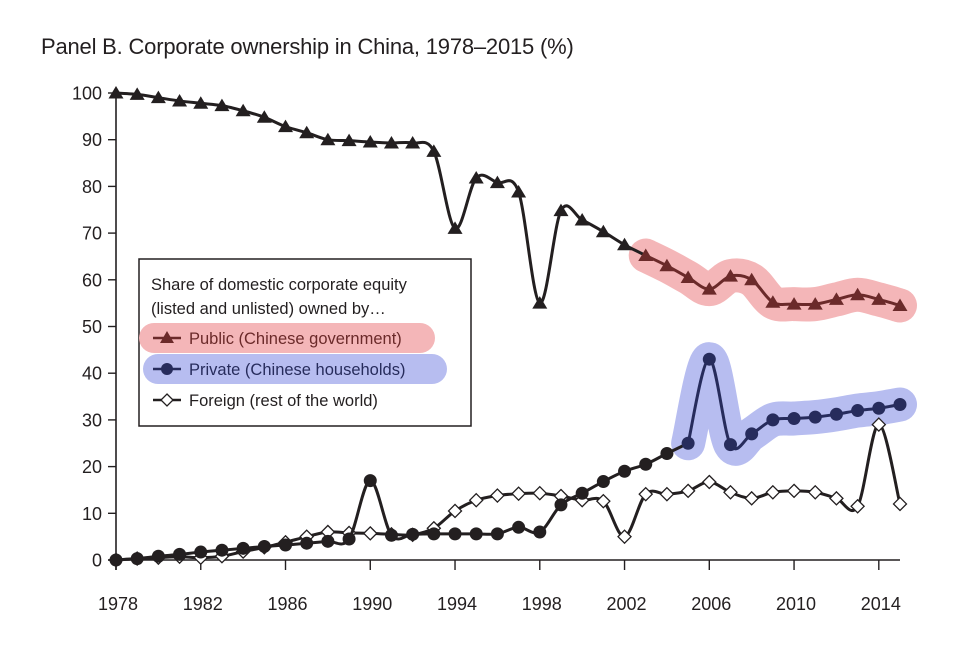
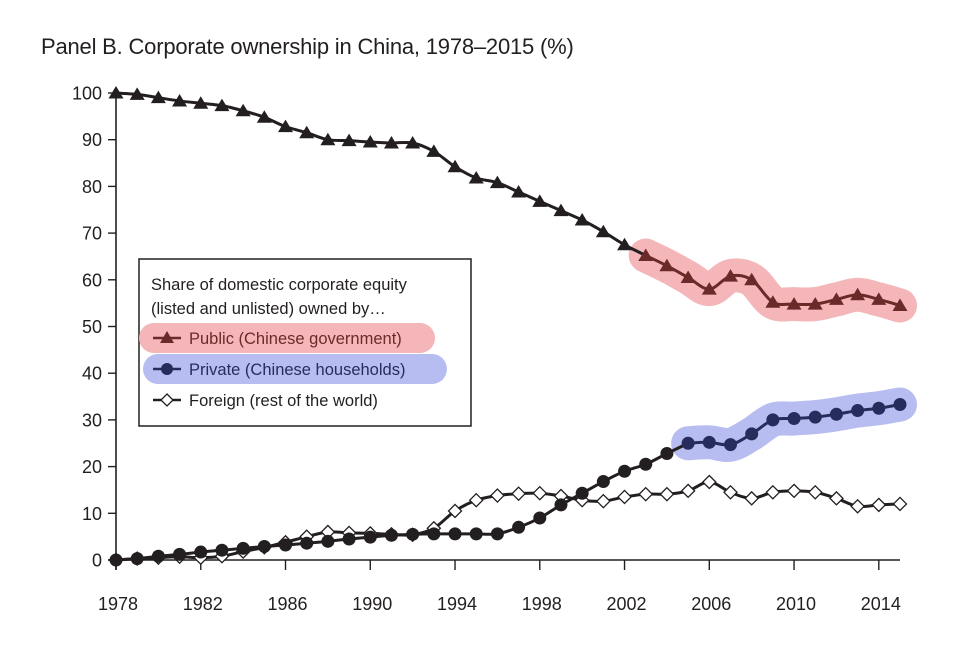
Private (Chinese households)/1990: 17 -> 5
Public (Chinese government)/1994: 71 -> 84
Public (Chinese government)/1998: 55 -> 77
Private (Chinese households)/1998: 6 -> 9
Foreign (rest of the world)/2002: 5 -> 14
Private (Chinese households)/2006: 43 -> 25
Foreign (rest of the world)/2014: 29 -> 12
